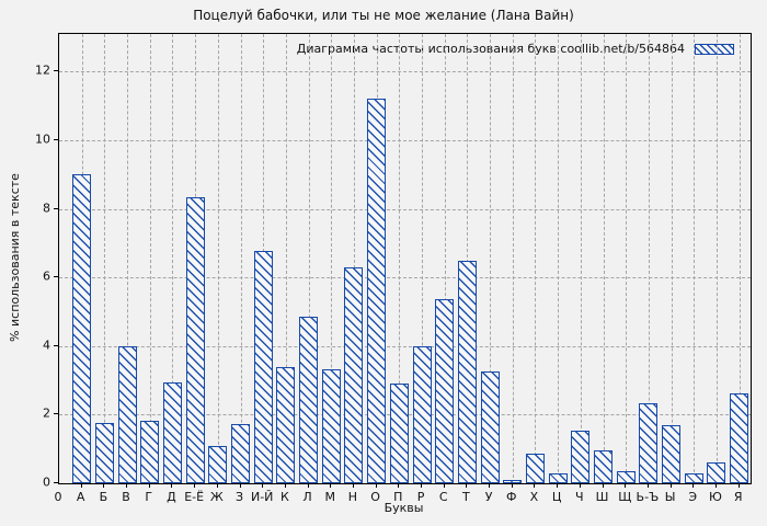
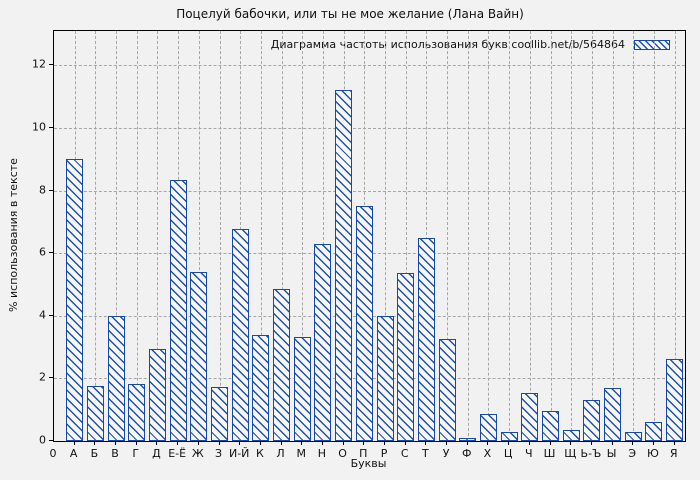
Ж: 1.1 -> 5.4
П: 2.9 -> 7.5
Ь-Ъ: 2.3 -> 1.3
